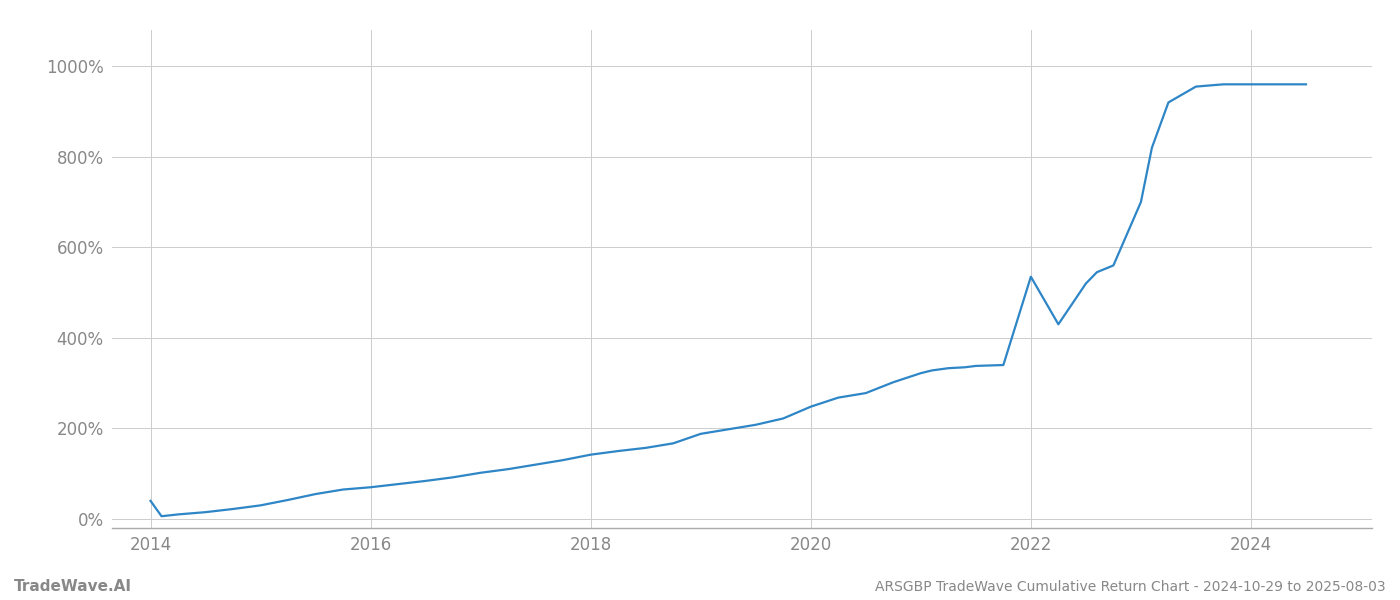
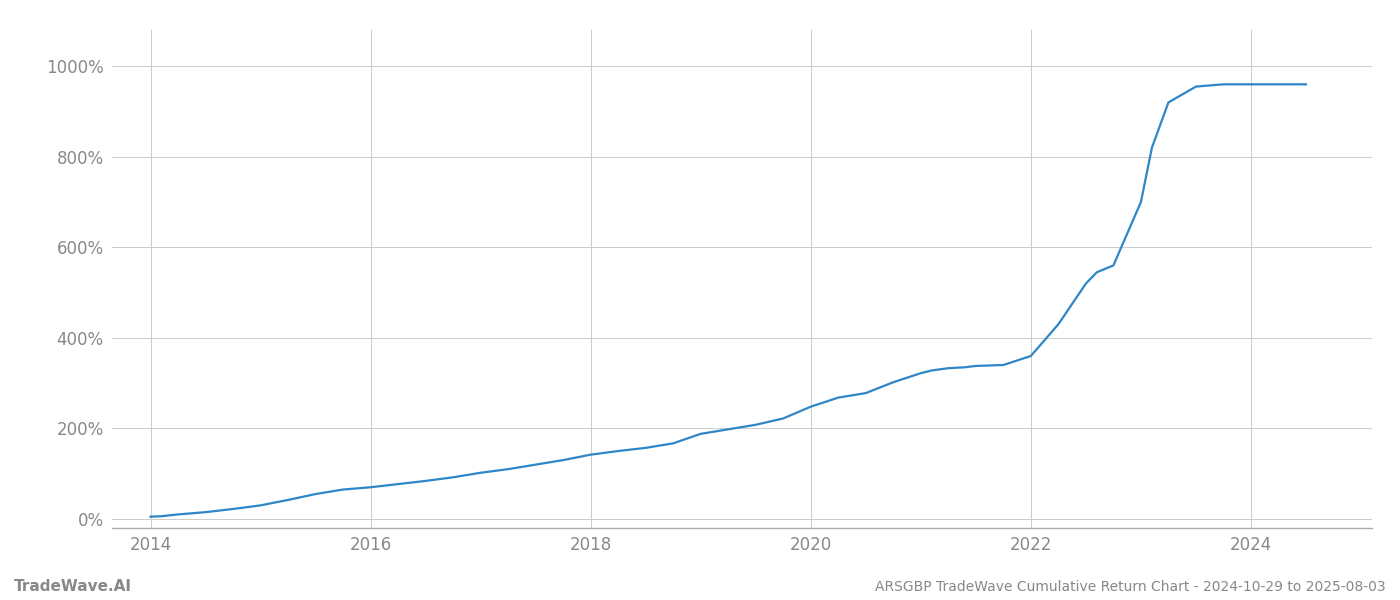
2014: 40% -> 5%
2022: 535% -> 360%
